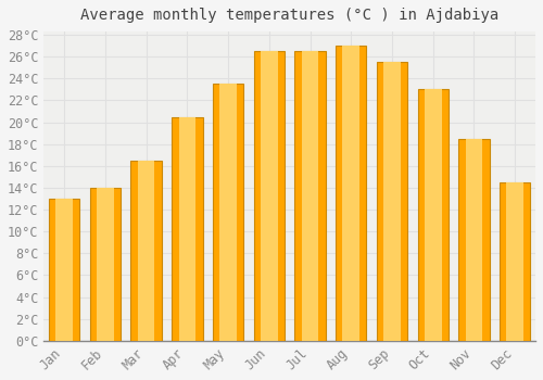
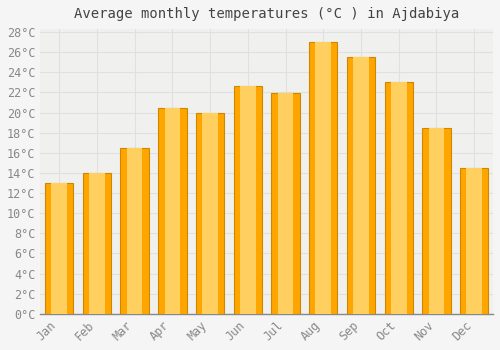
May: 23.5°C -> 20.0°C
Jun: 26.5°C -> 22.6°C
Jul: 26.5°C -> 21.9°C
